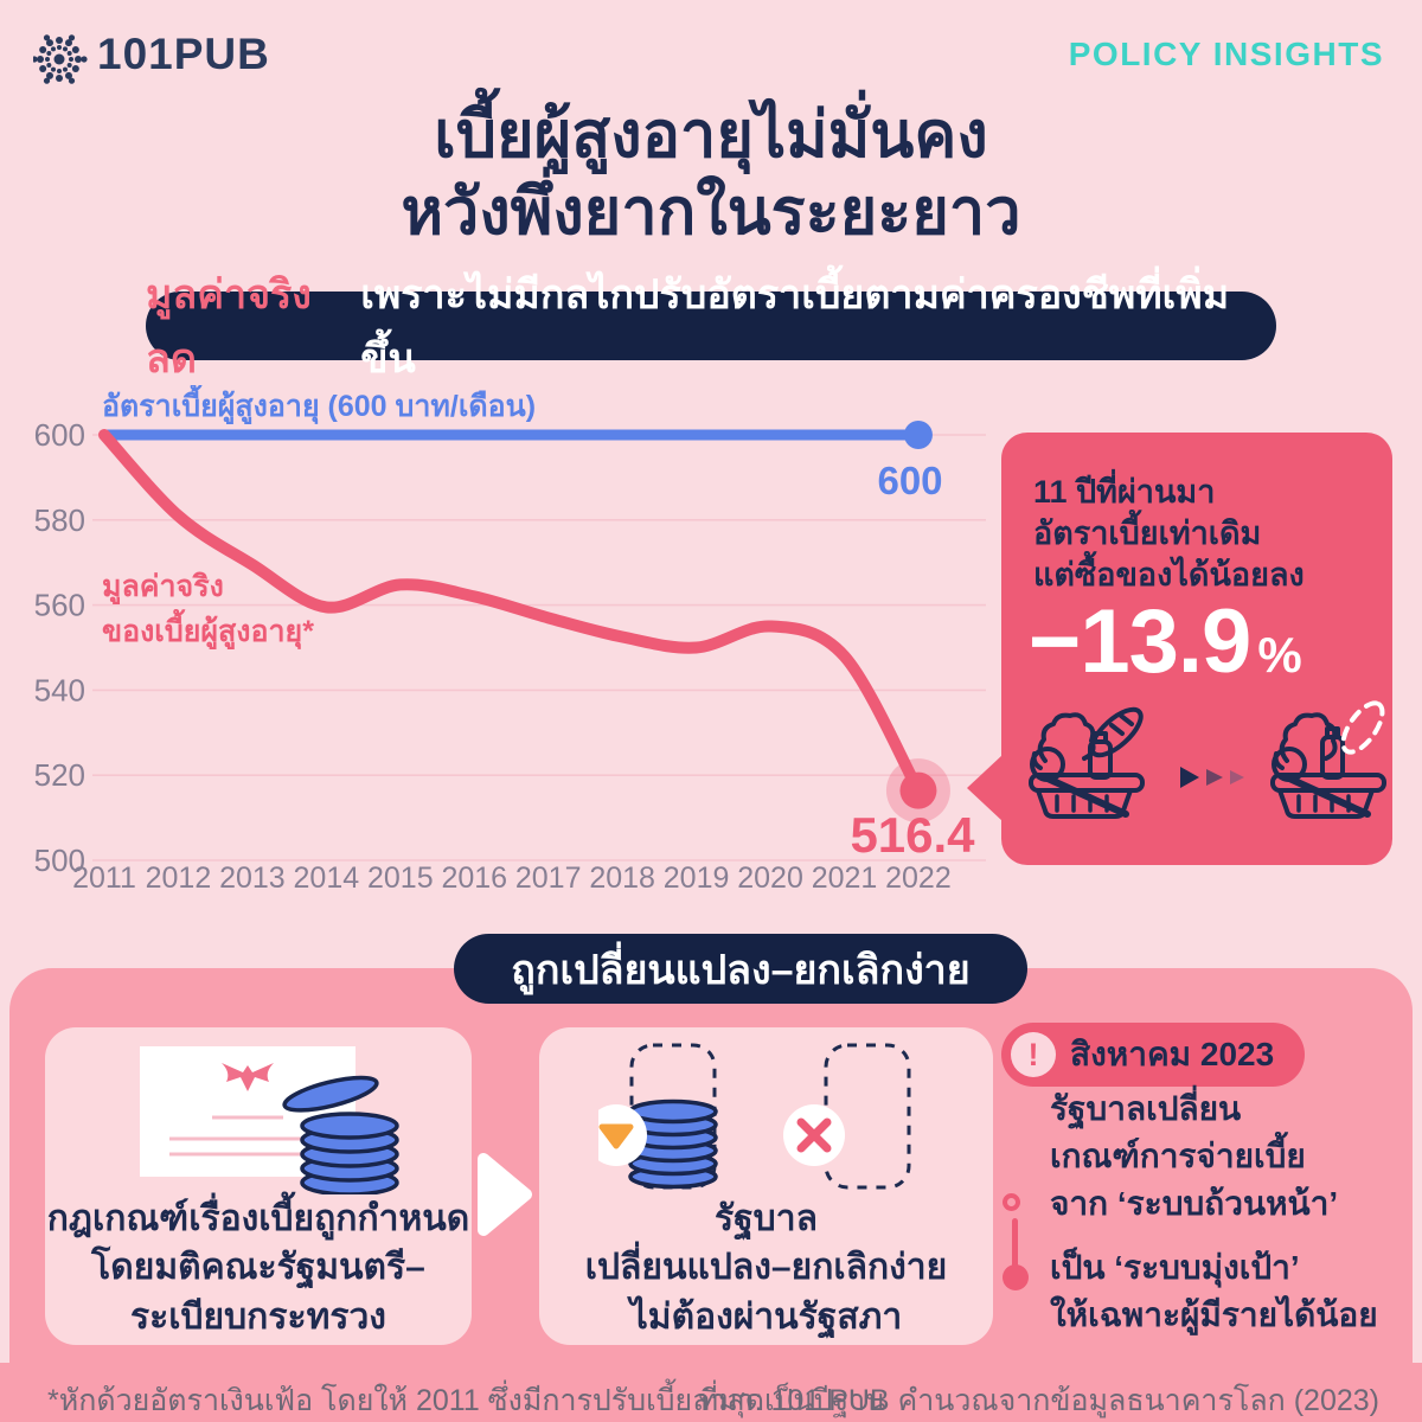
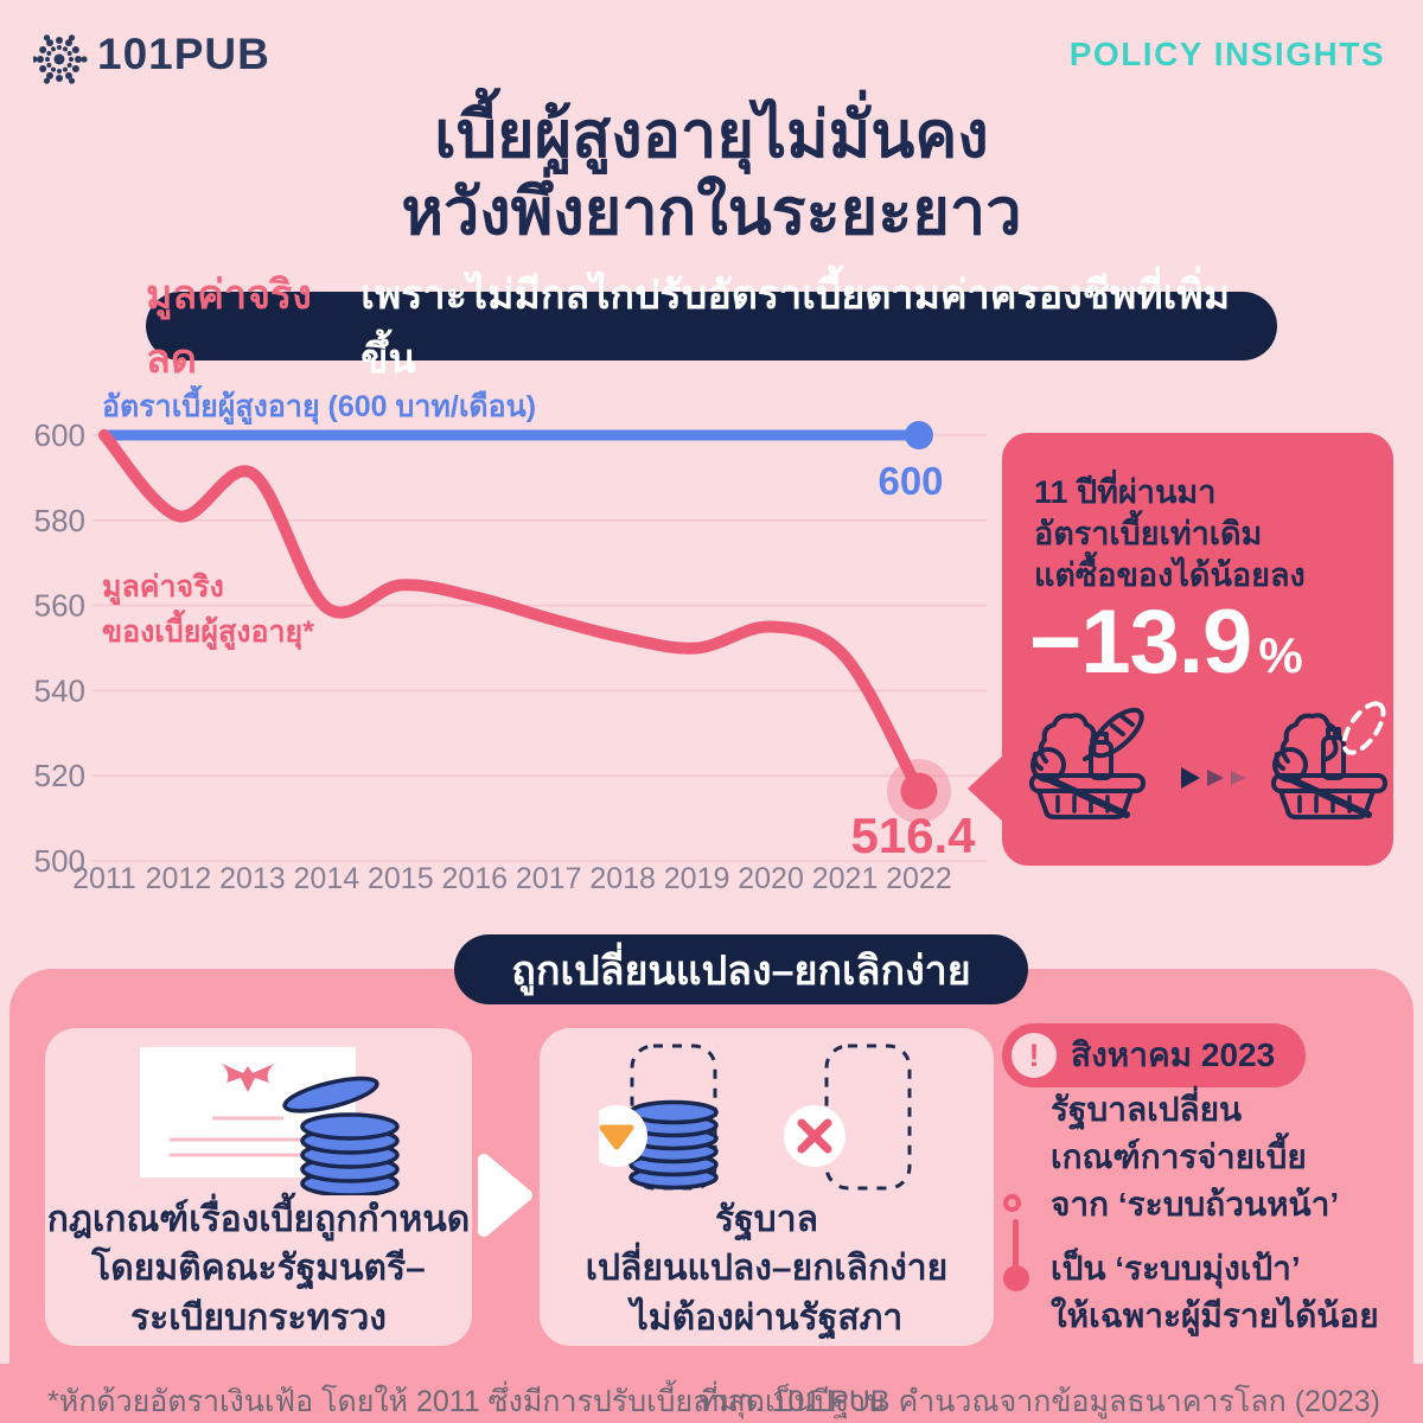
มูลค่าจริงของเบี้ยผู้สูงอายุ*/2013: 570 -> 591
